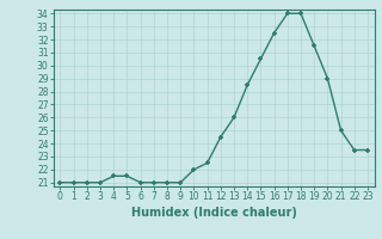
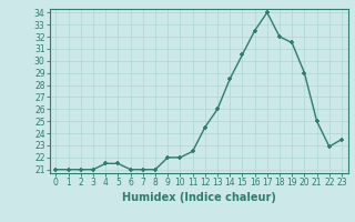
9: 21.0 -> 22.0
18: 34.0 -> 32.0
22: 23.5 -> 22.9
